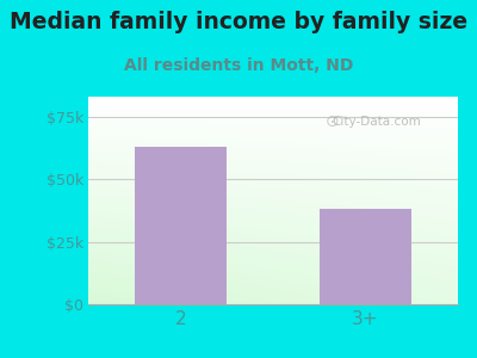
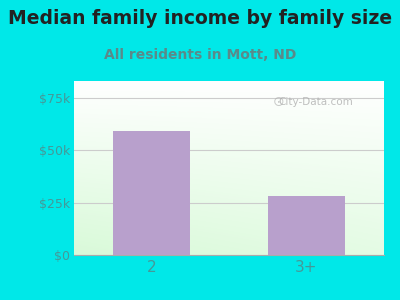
2: $63k -> $59k
3+: $38k -> $28k
